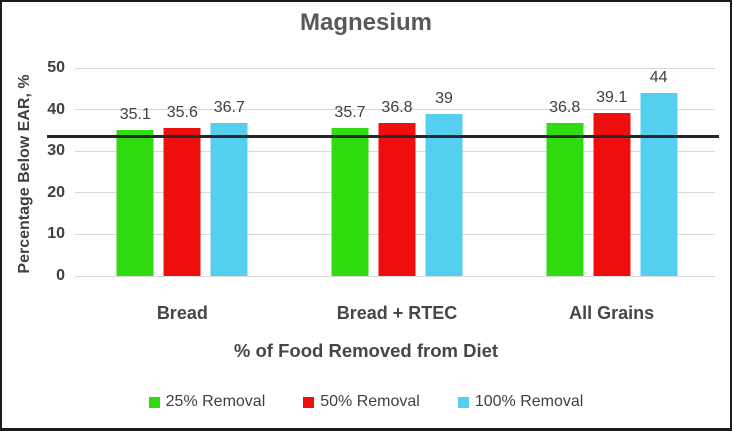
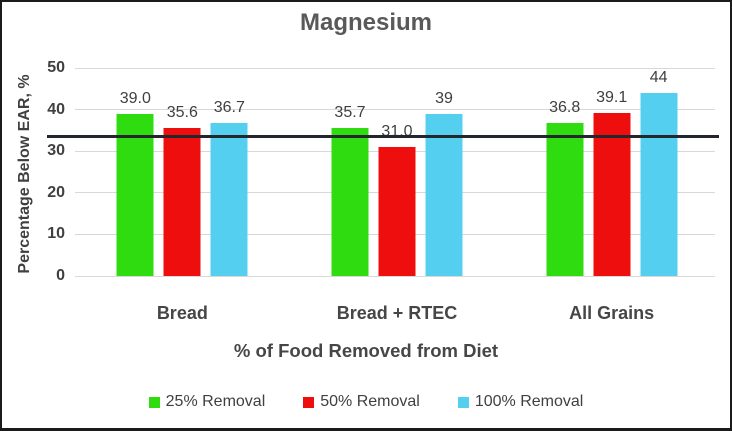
25% Removal/Bread: 35.1 -> 39.0
50% Removal/Bread + RTEC: 36.8 -> 31.0
